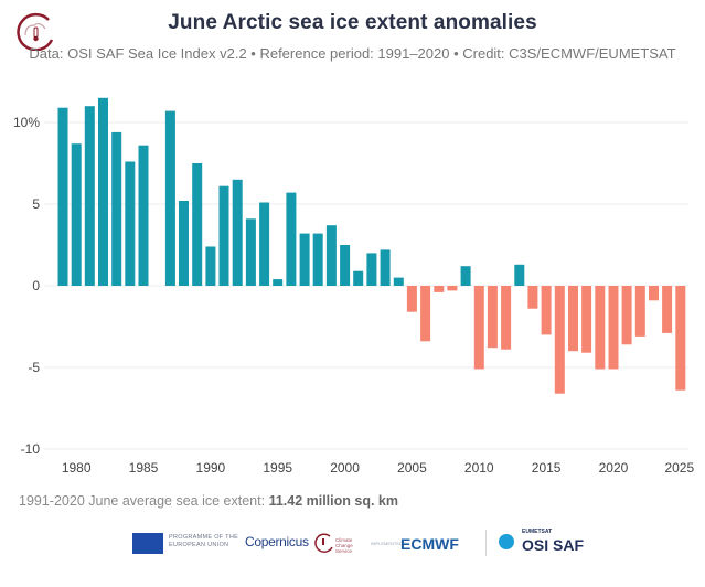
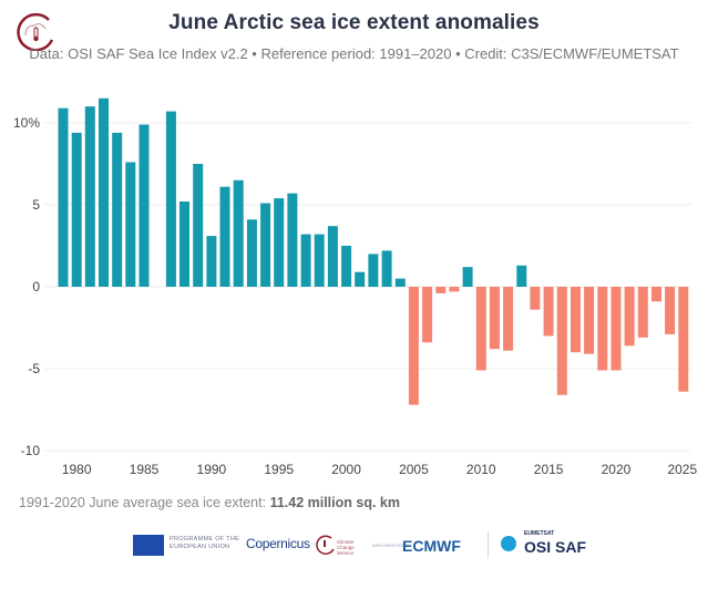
1980: 8.7% -> 9.4%
1985: 8.6% -> 9.9%
1990: 2.4% -> 3.1%
1995: 0.4% -> 5.4%
2005: -1.6% -> -7.2%
